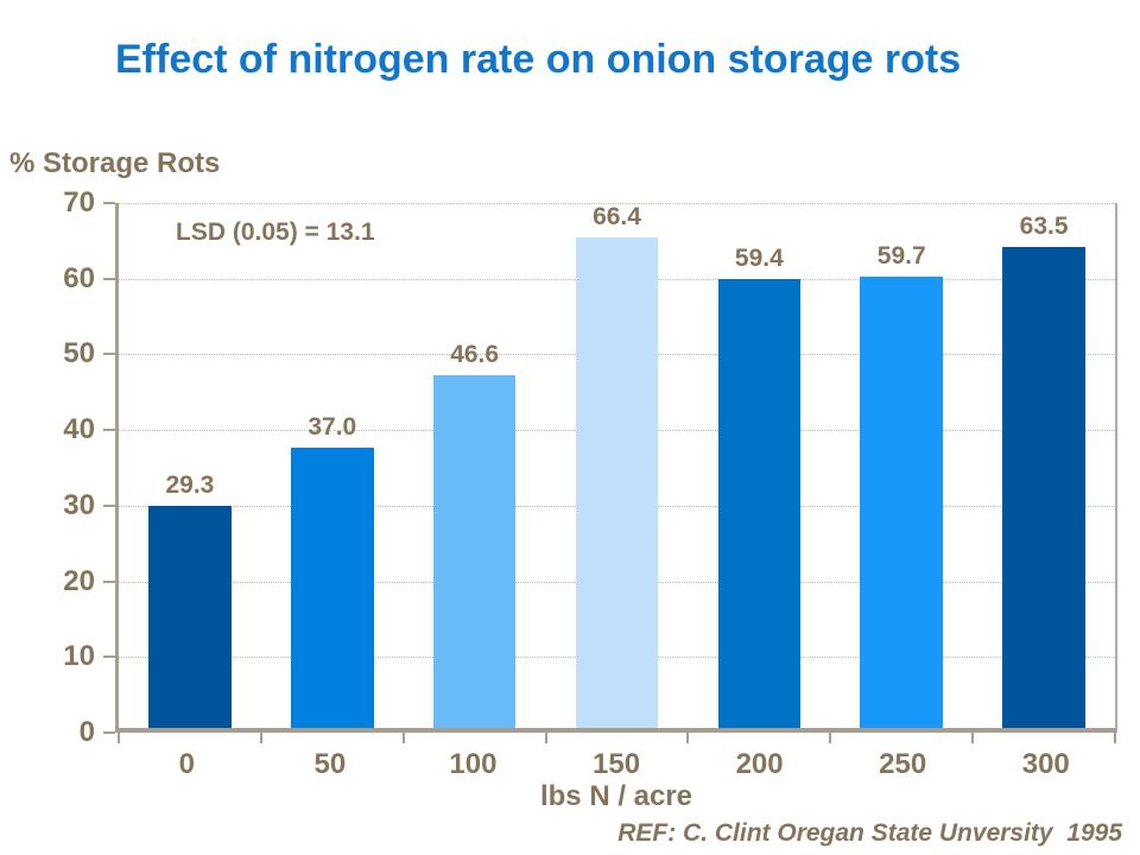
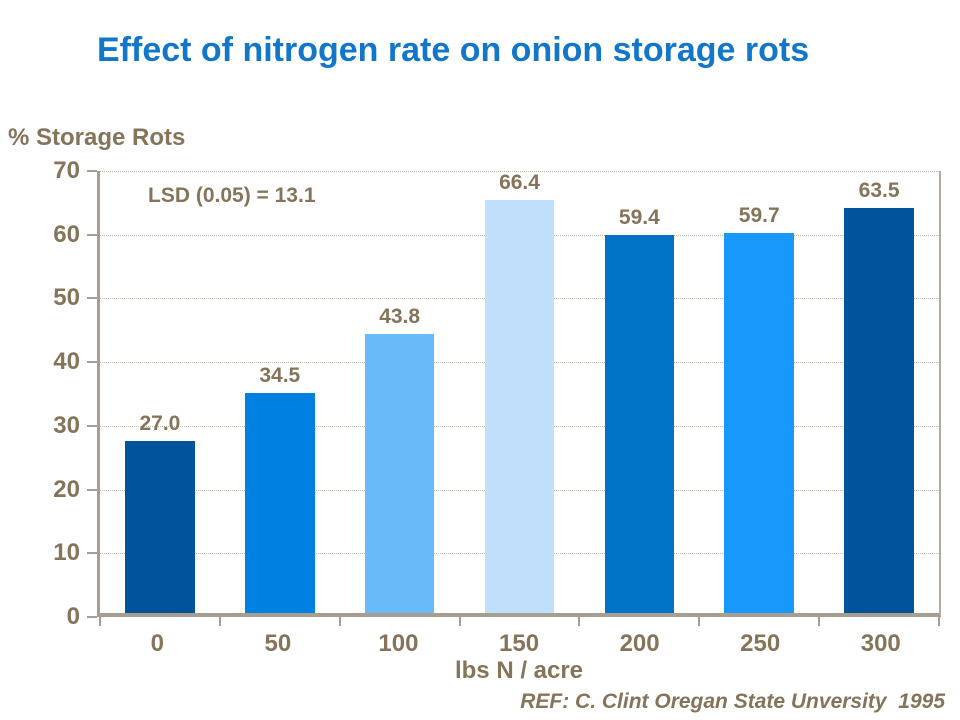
0: 29.3 -> 27.0
50: 37.0 -> 34.5
100: 46.6 -> 43.8
